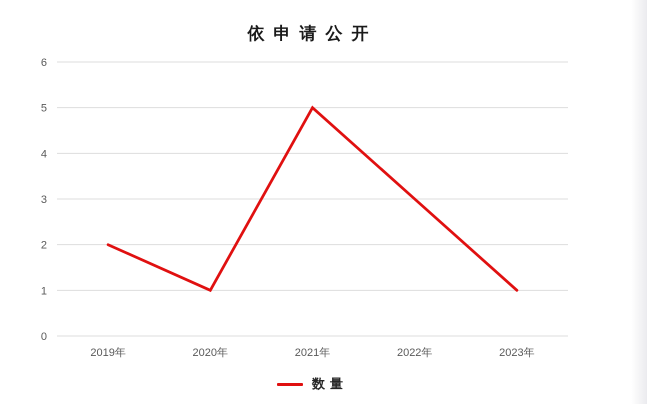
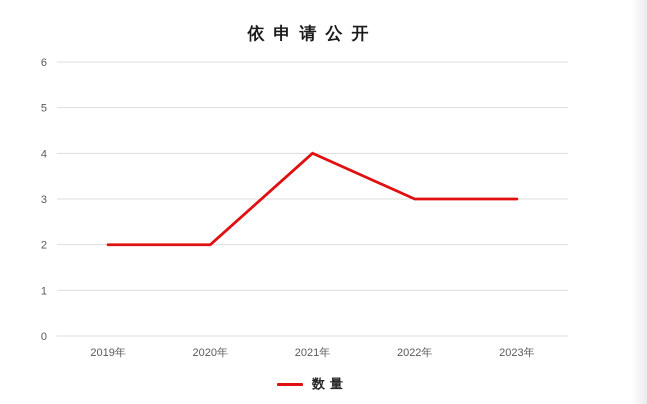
2020年: 1 -> 2
2021年: 5 -> 4
2023年: 1 -> 3
